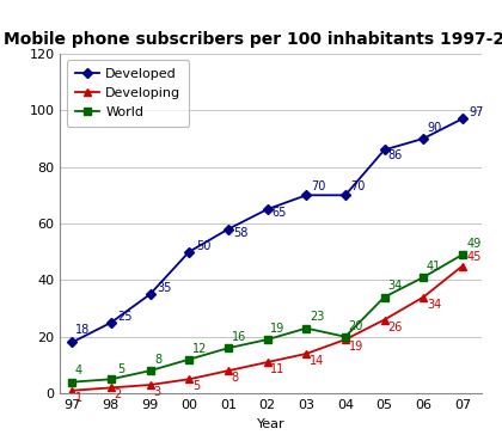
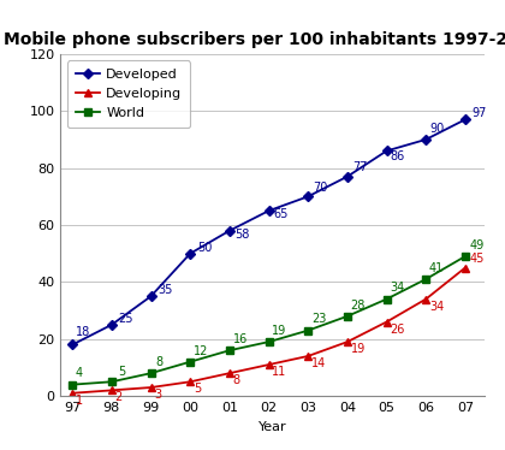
Developed/04: 70 -> 77
World/04: 20 -> 28
